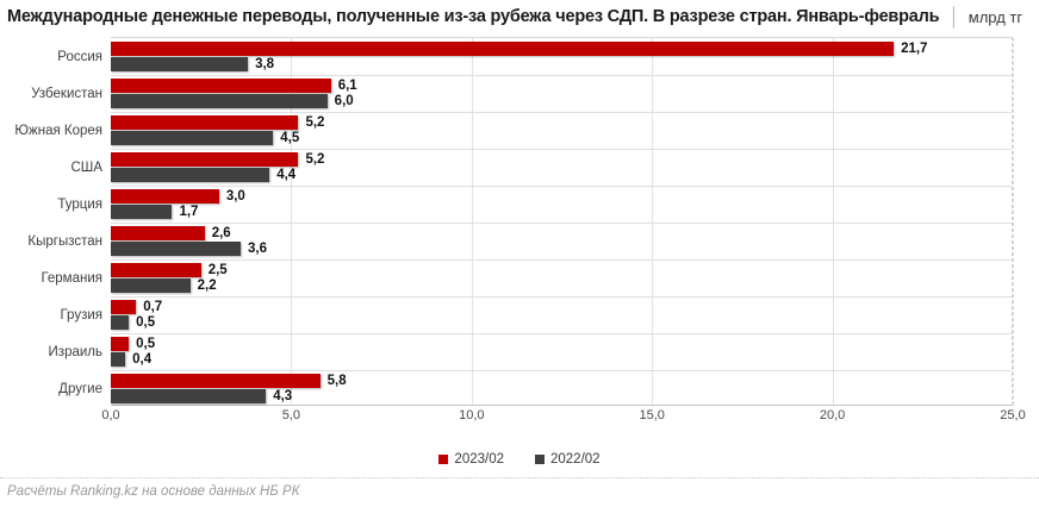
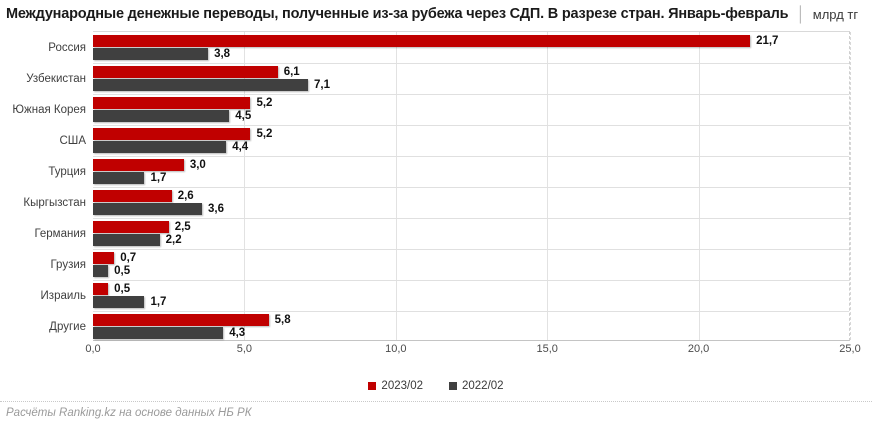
2022/02/Узбекистан: 6,0 -> 7,1
2022/02/Израиль: 0,4 -> 1,7
